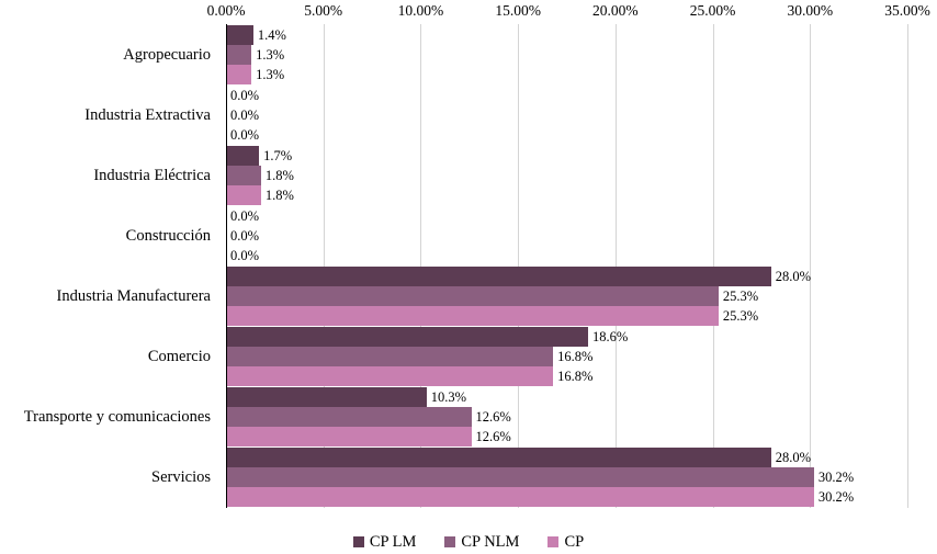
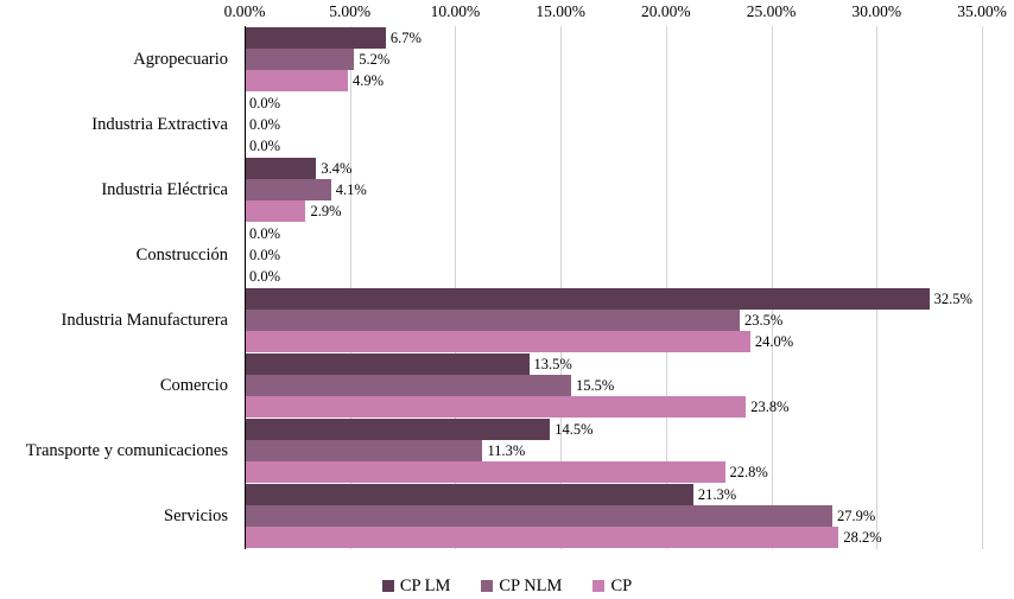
CP LM/Agropecuario: 1.4% -> 6.7%
CP NLM/Agropecuario: 1.3% -> 5.2%
CP/Agropecuario: 1.3% -> 4.9%
CP LM/Industria Eléctrica: 1.7% -> 3.4%
CP NLM/Industria Eléctrica: 1.8% -> 4.1%
CP/Industria Eléctrica: 1.8% -> 2.9%
CP LM/Industria Manufacturera: 28.0% -> 32.5%
CP NLM/Industria Manufacturera: 25.3% -> 23.5%
CP/Industria Manufacturera: 25.3% -> 24.0%
CP LM/Comercio: 18.6% -> 13.5%
CP NLM/Comercio: 16.8% -> 15.5%
CP/Comercio: 16.8% -> 23.8%
CP LM/Transporte y comunicaciones: 10.3% -> 14.5%
CP NLM/Transporte y comunicaciones: 12.6% -> 11.3%
CP/Transporte y comunicaciones: 12.6% -> 22.8%
CP LM/Servicios: 28.0% -> 21.3%
CP NLM/Servicios: 30.2% -> 27.9%
CP/Servicios: 30.2% -> 28.2%
